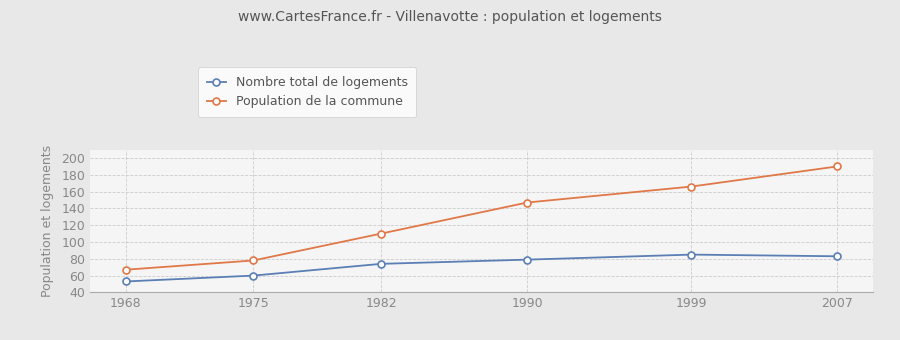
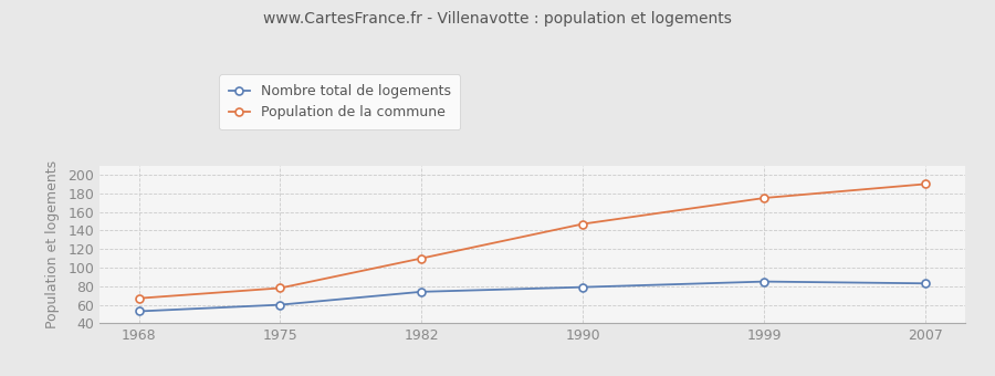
Population de la commune/1999: 166 -> 175
